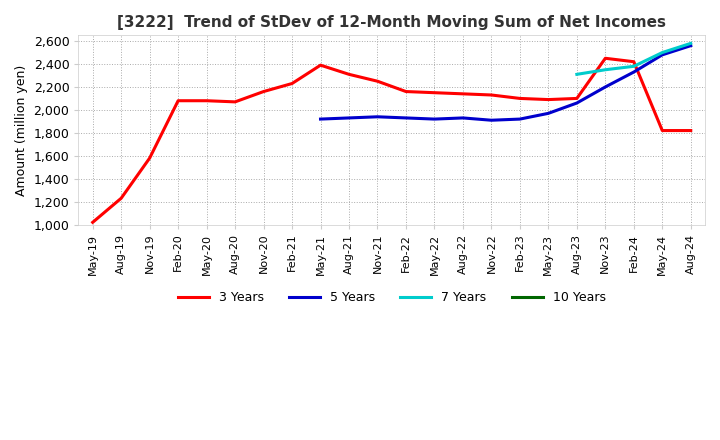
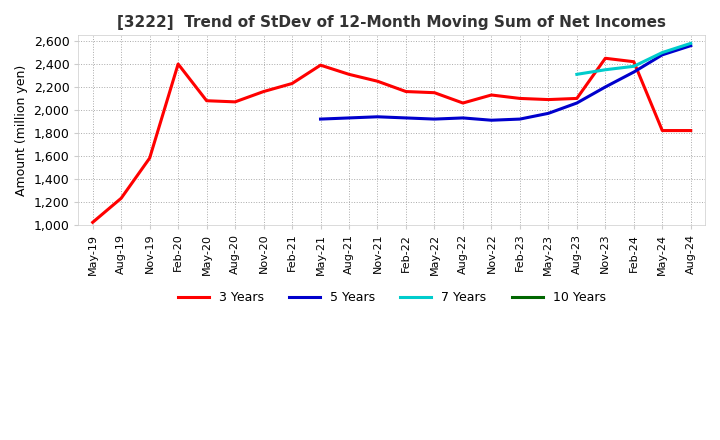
3 Years/Feb-20: 2,080 -> 2,400
3 Years/Aug-22: 2,140 -> 2,060
